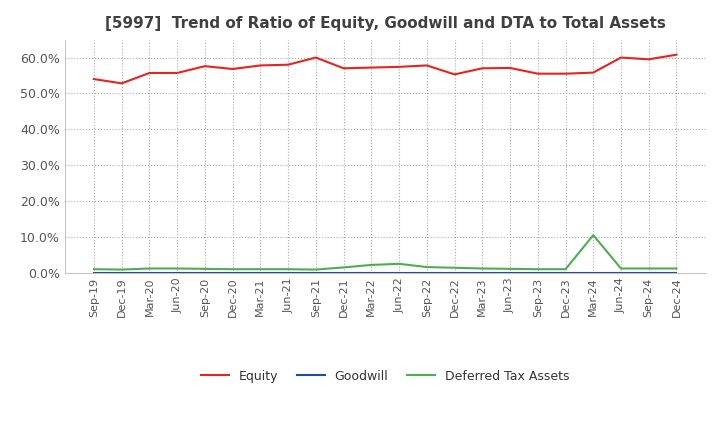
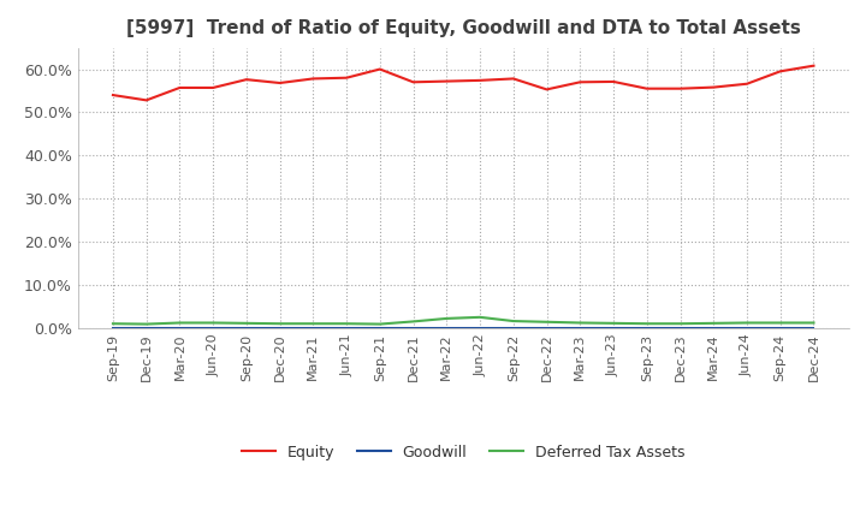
Deferred Tax Assets/Mar-24: 10.5% -> 1.1%
Equity/Jun-24: 60.0% -> 56.6%
